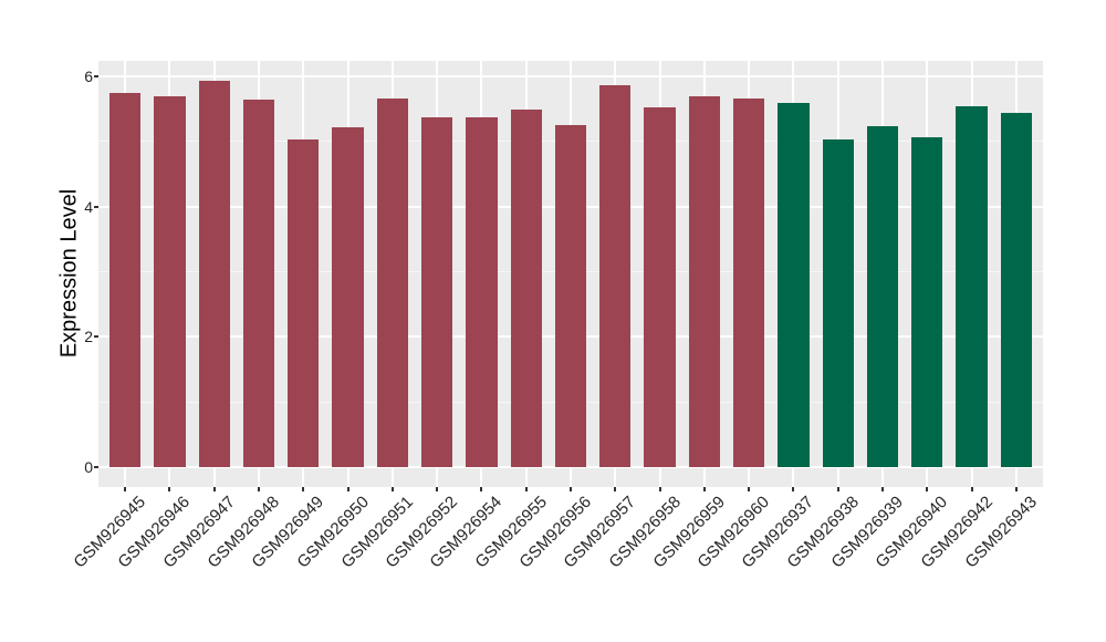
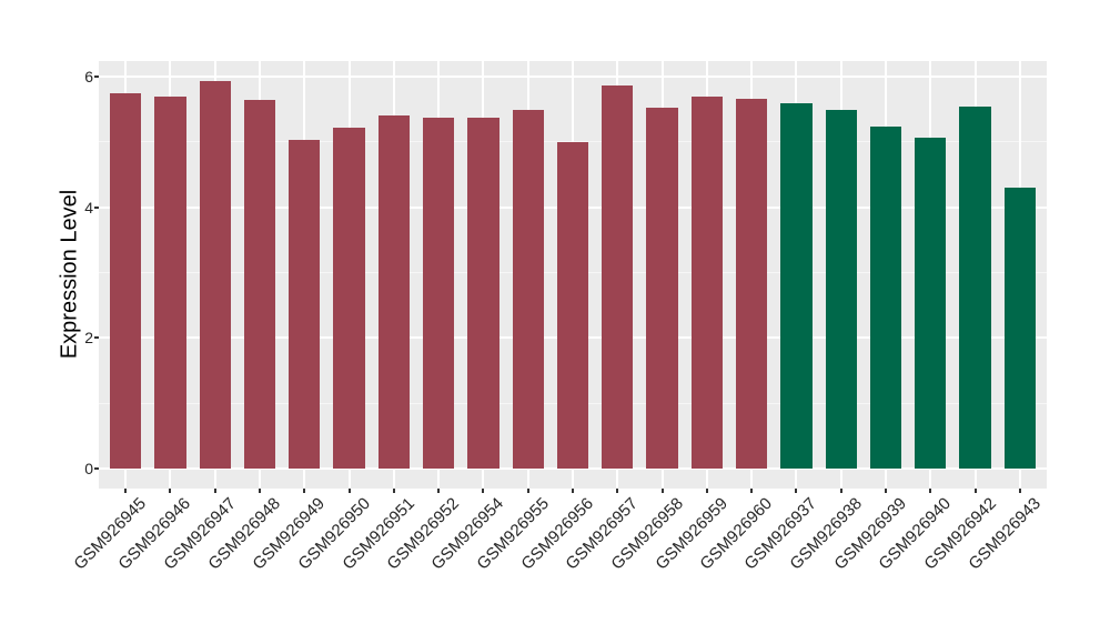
GSM926951: 5.7 -> 5.4
GSM926956: 5.2 -> 5.0
GSM926938: 5.0 -> 5.5
GSM926943: 5.4 -> 4.3
